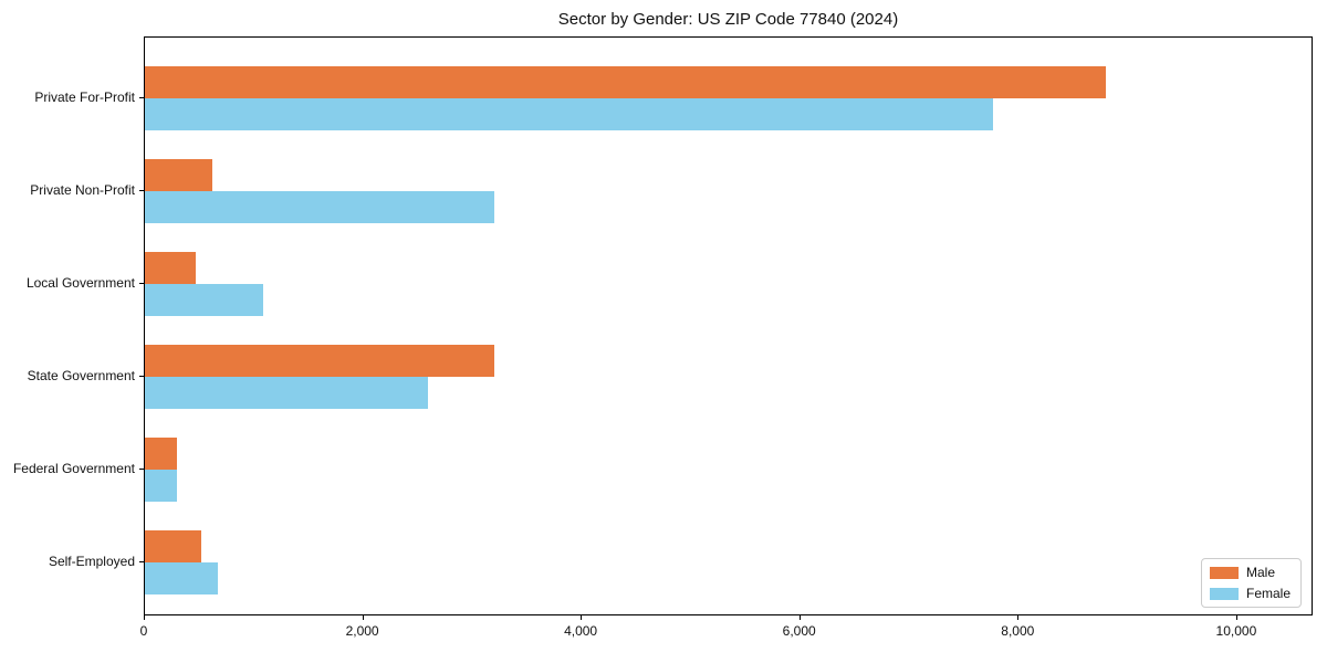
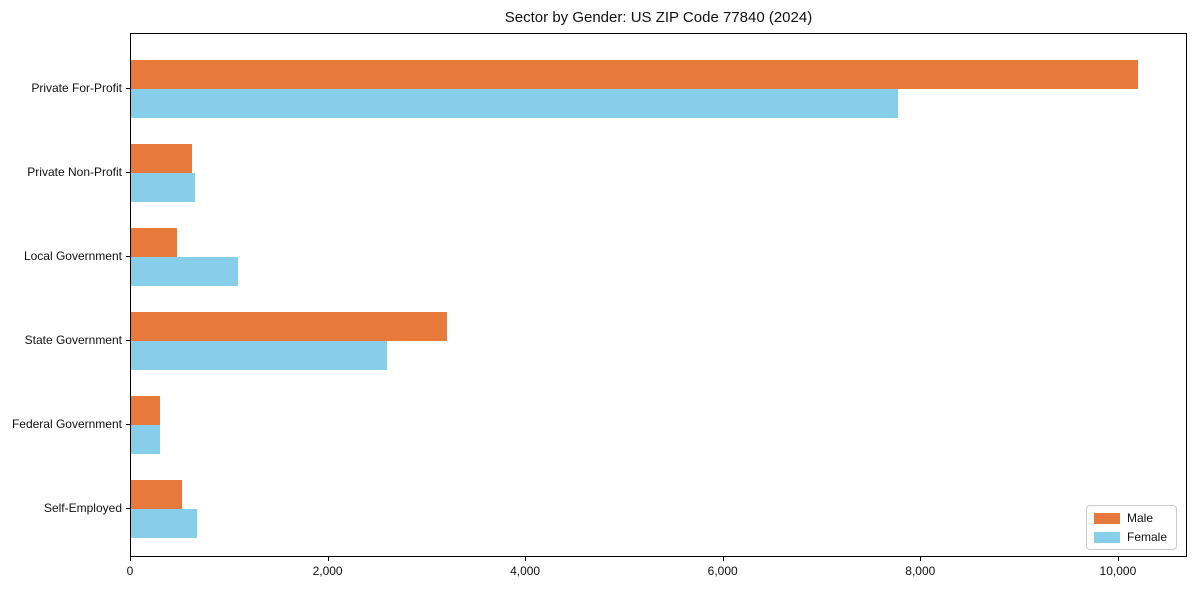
Male/Private For-Profit: 8800 -> 10200
Female/Private Non-Profit: 3200 -> 600
